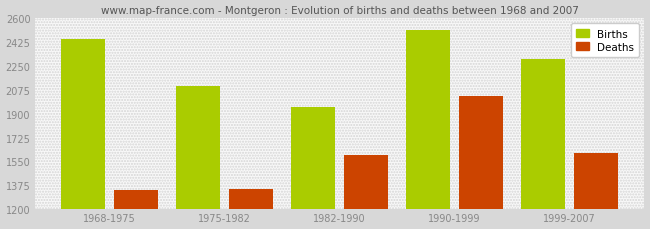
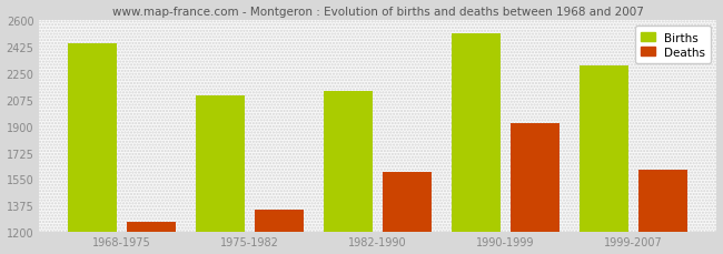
Deaths/1968-1975: 1340 -> 1270
Births/1982-1990: 1950 -> 2130
Deaths/1990-1999: 2030 -> 1920
